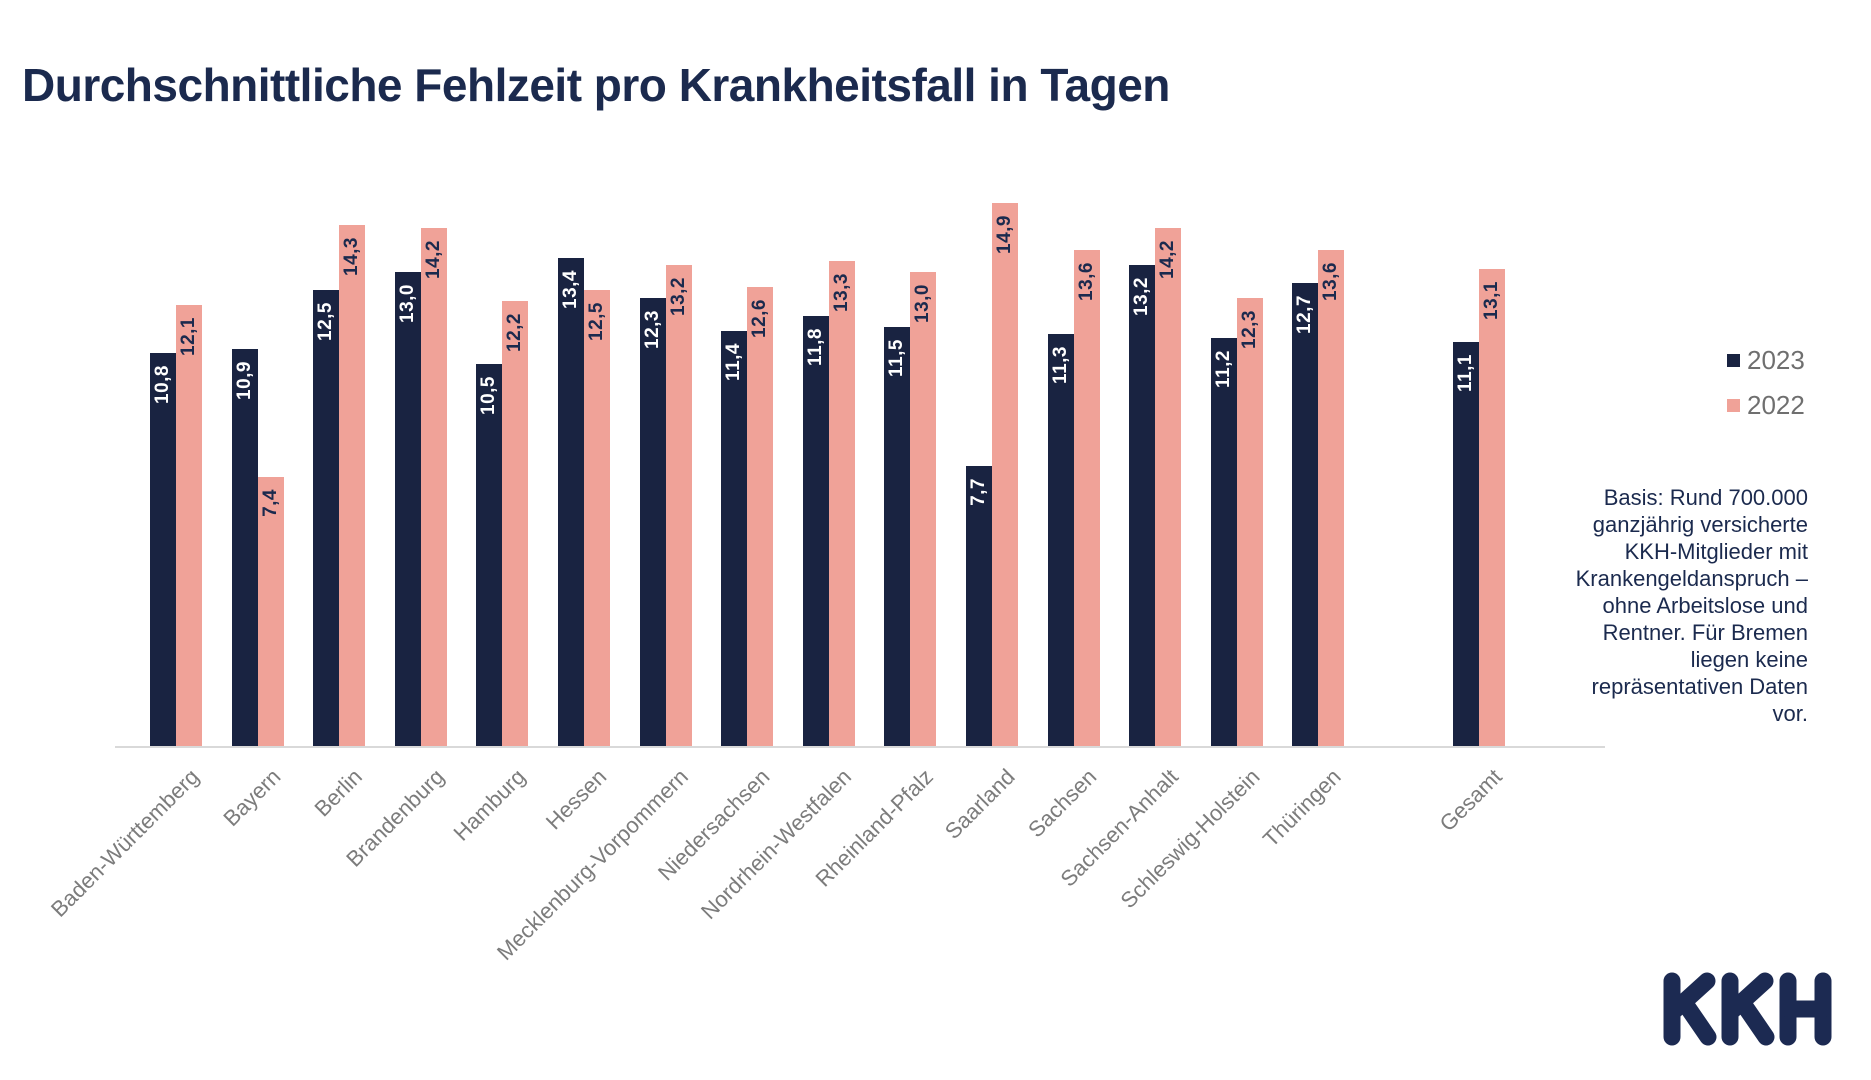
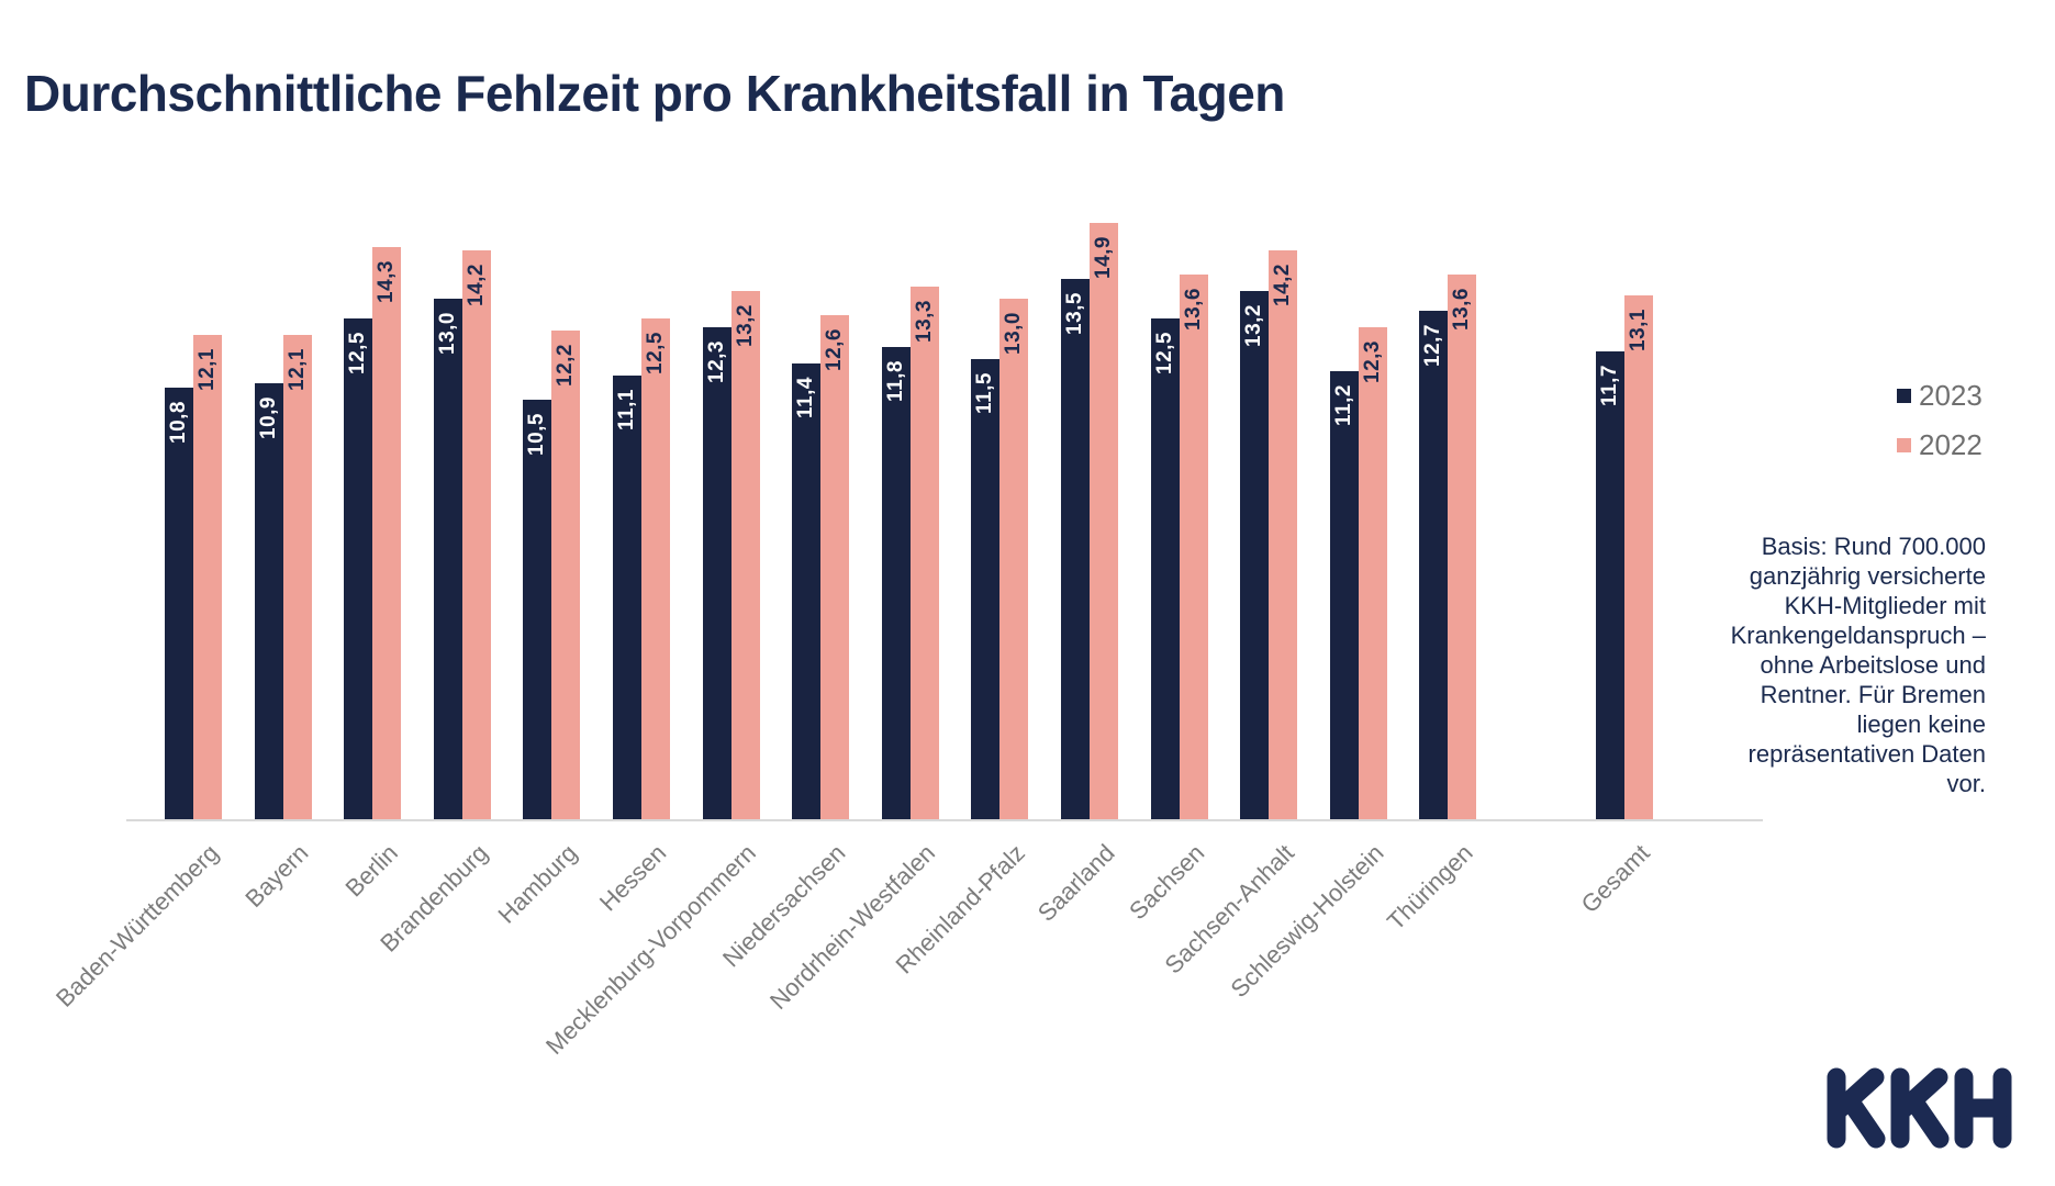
2022/Bayern: 7,4 -> 12,1
2023/Hessen: 13,4 -> 11,1
2023/Saarland: 7,7 -> 13,5
2023/Sachsen: 11,3 -> 12,5
2023/Gesamt: 11,1 -> 11,7
